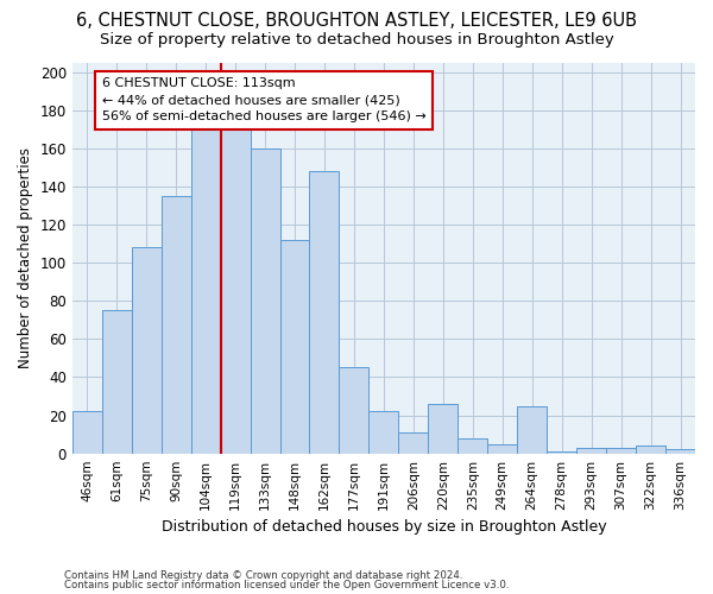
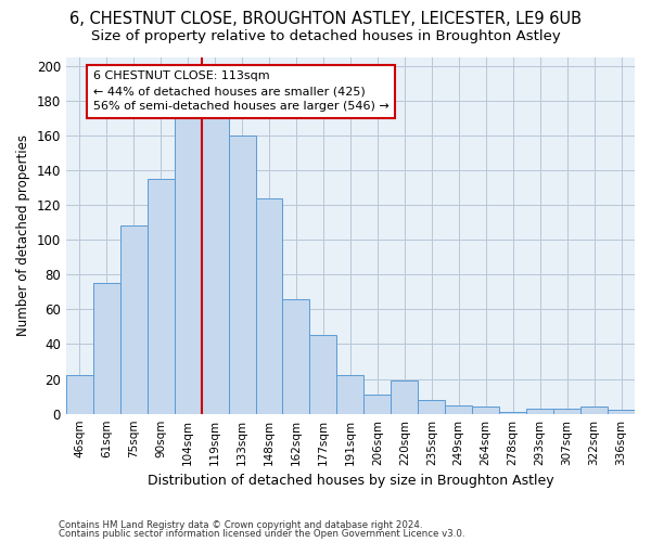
148sqm: 112 -> 124
162sqm: 148 -> 66
220sqm: 26 -> 19
264sqm: 25 -> 4
